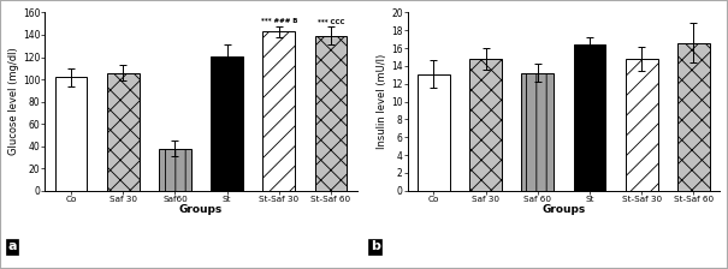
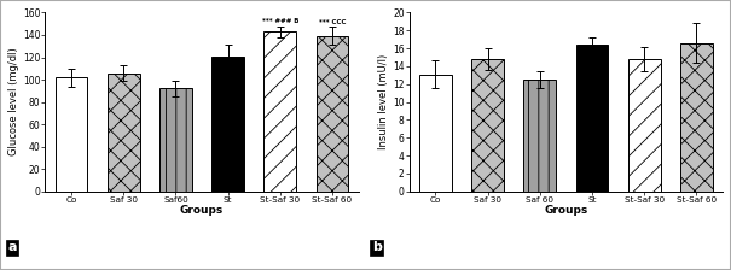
Saf60: 38 -> 92
Saf 60: 13.2 -> 12.5
